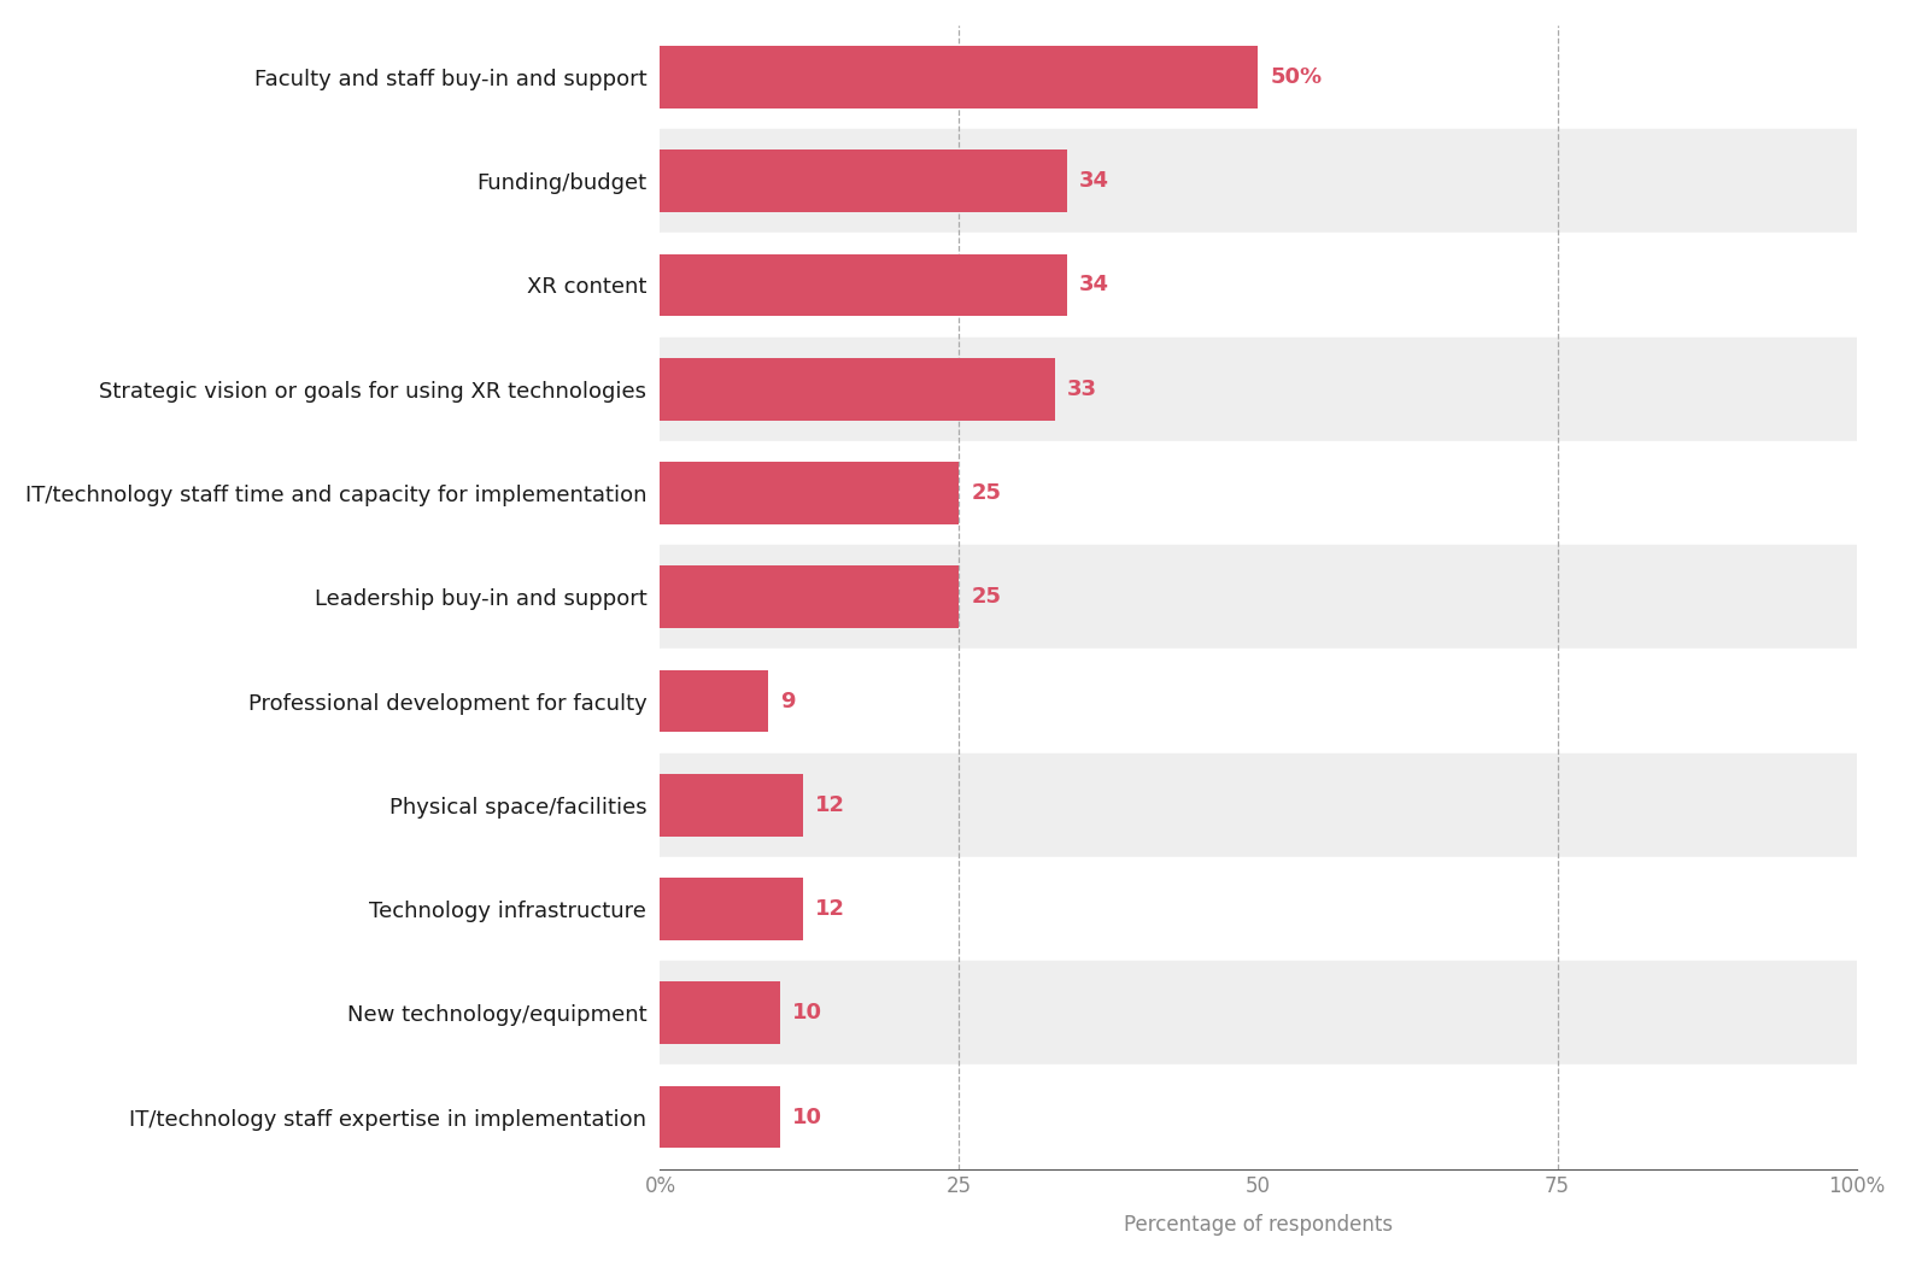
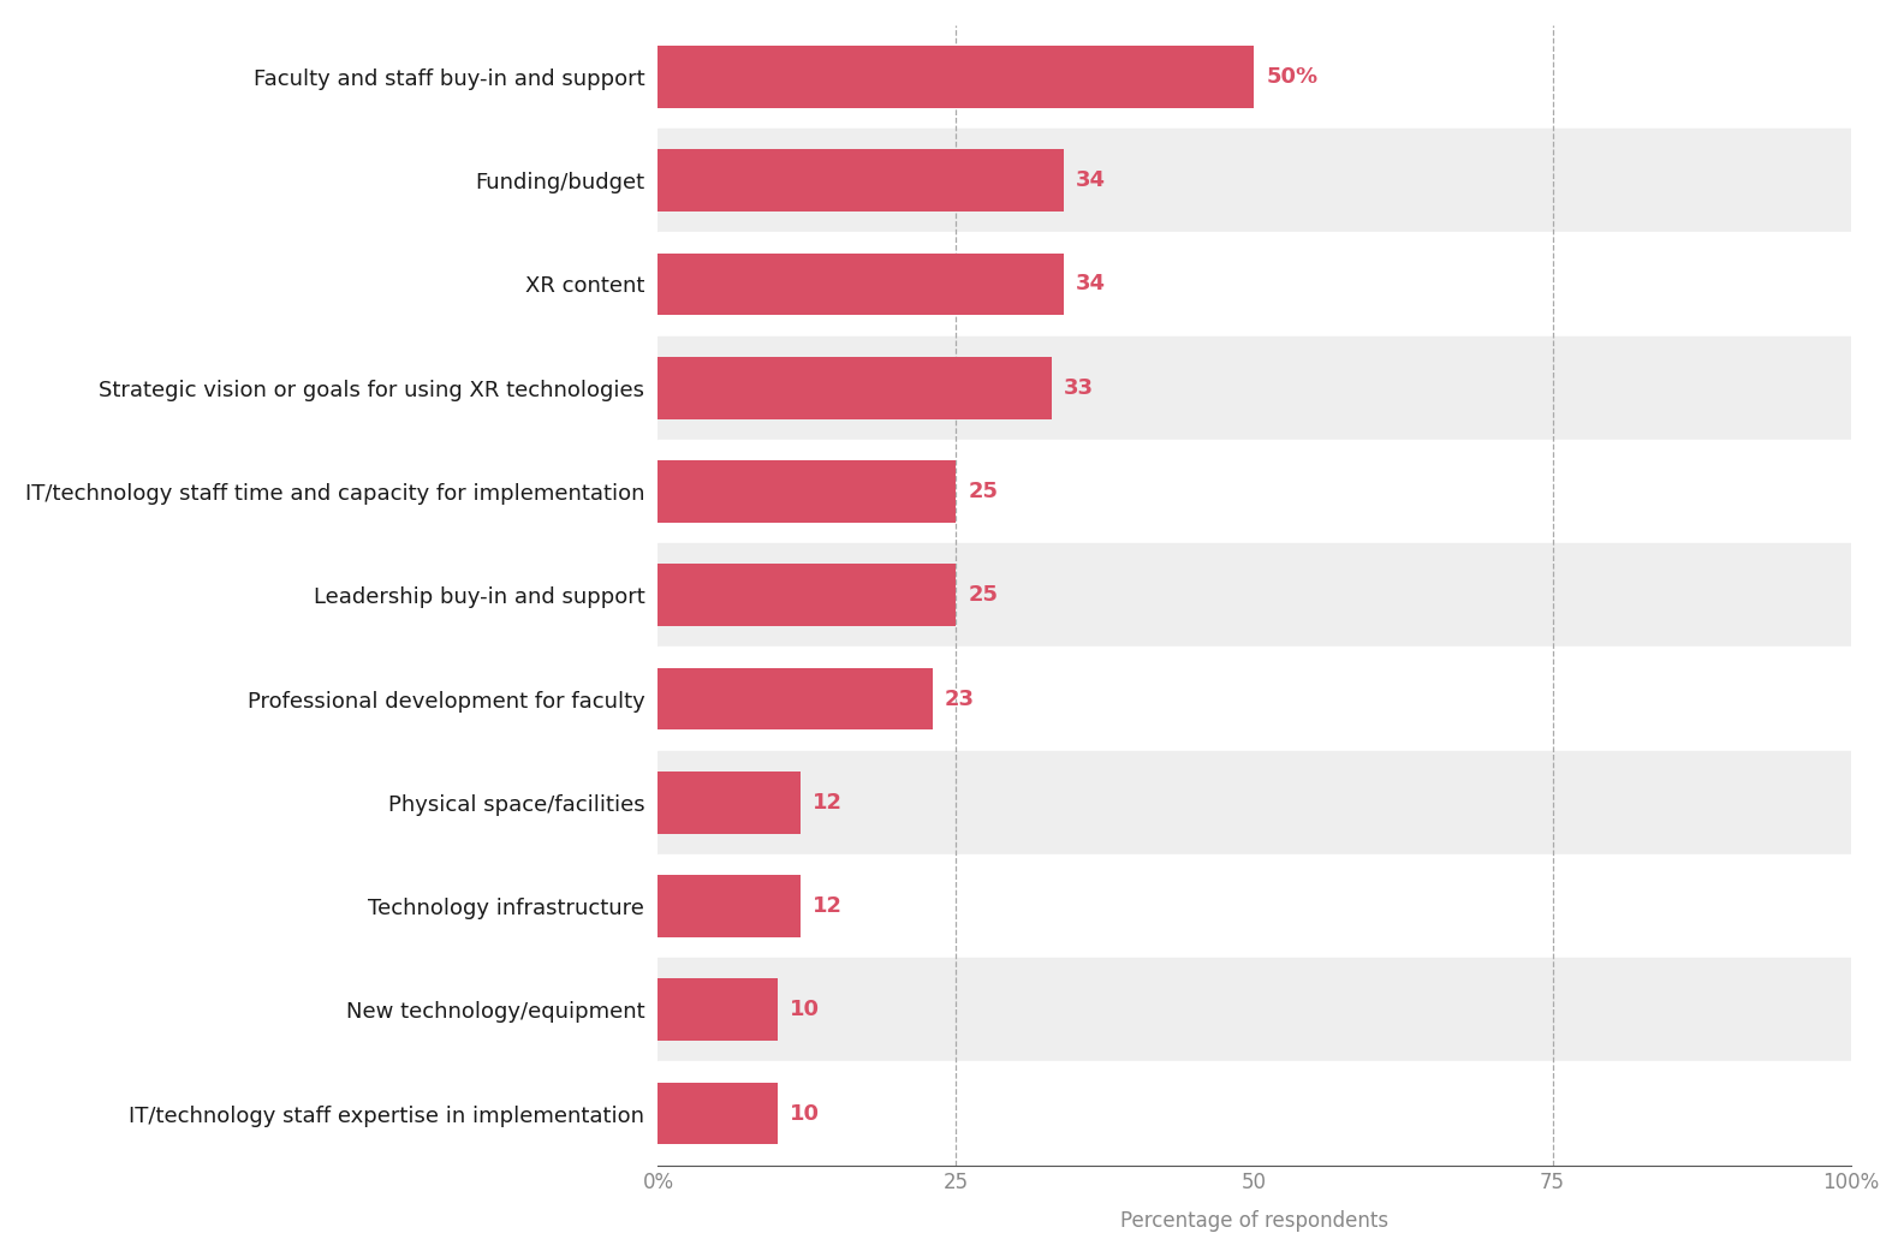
Professional development for faculty: 9 -> 23
